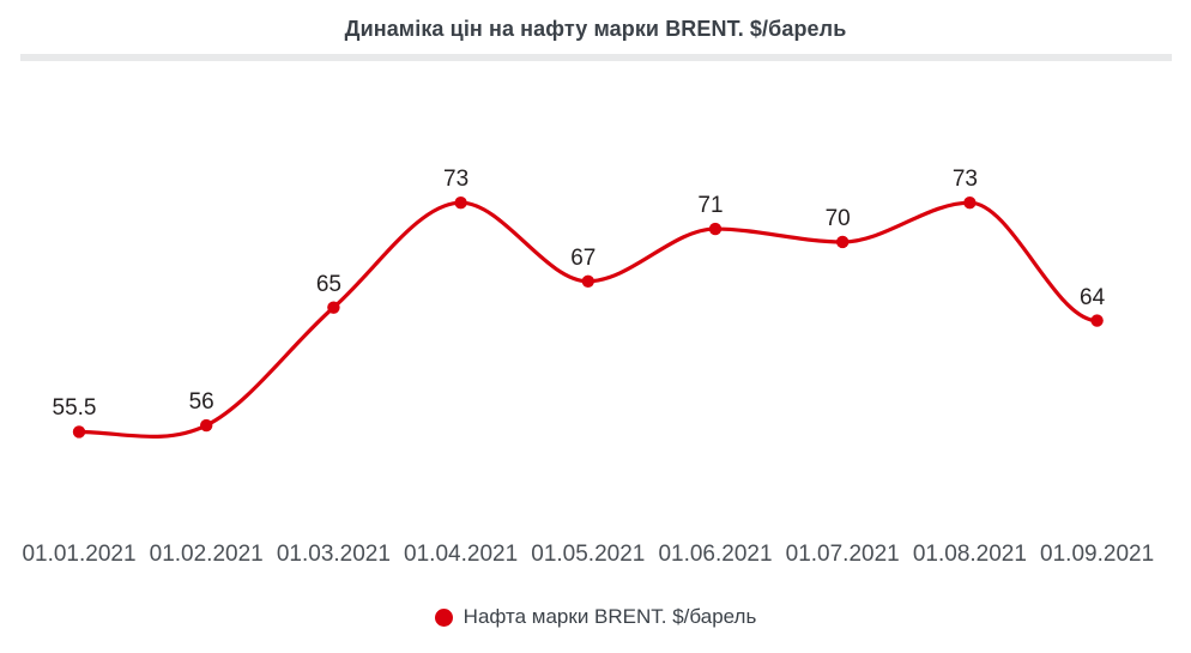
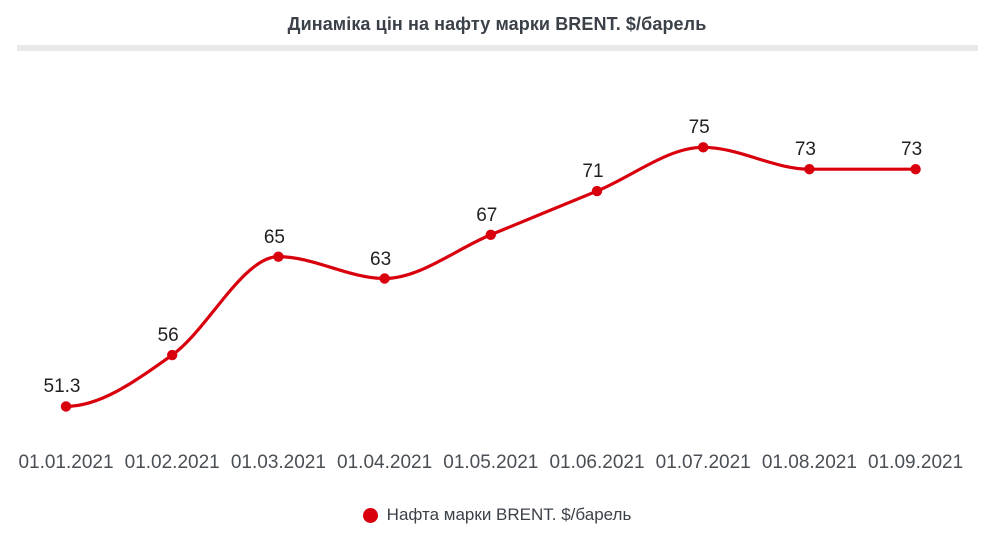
01.01.2021: 55.5 -> 51.3
01.04.2021: 73 -> 63
01.07.2021: 70 -> 75
01.09.2021: 64 -> 73
